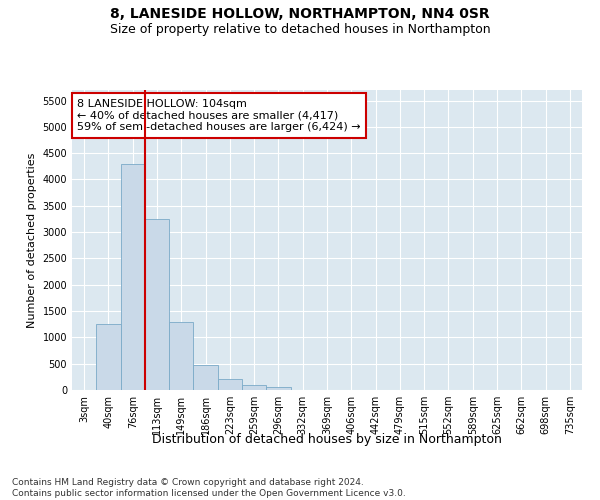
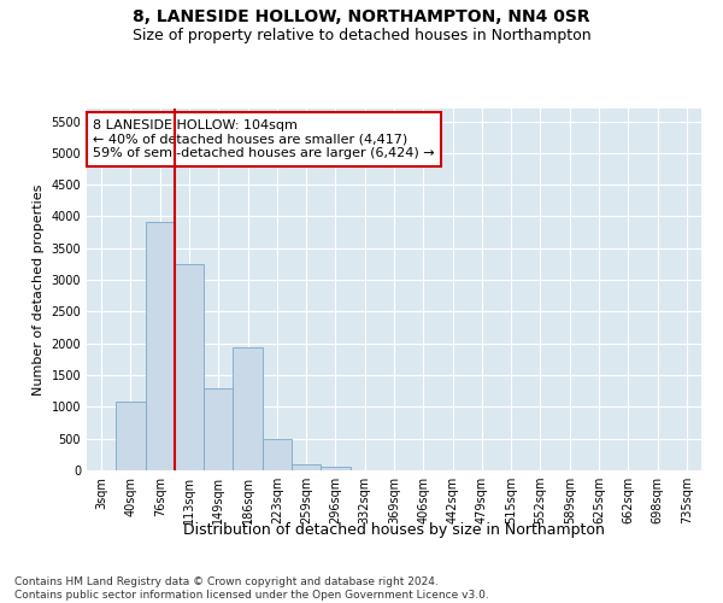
40sqm: 1250 -> 1080
76sqm: 4300 -> 3920
186sqm: 480 -> 1940
223sqm: 200 -> 500
